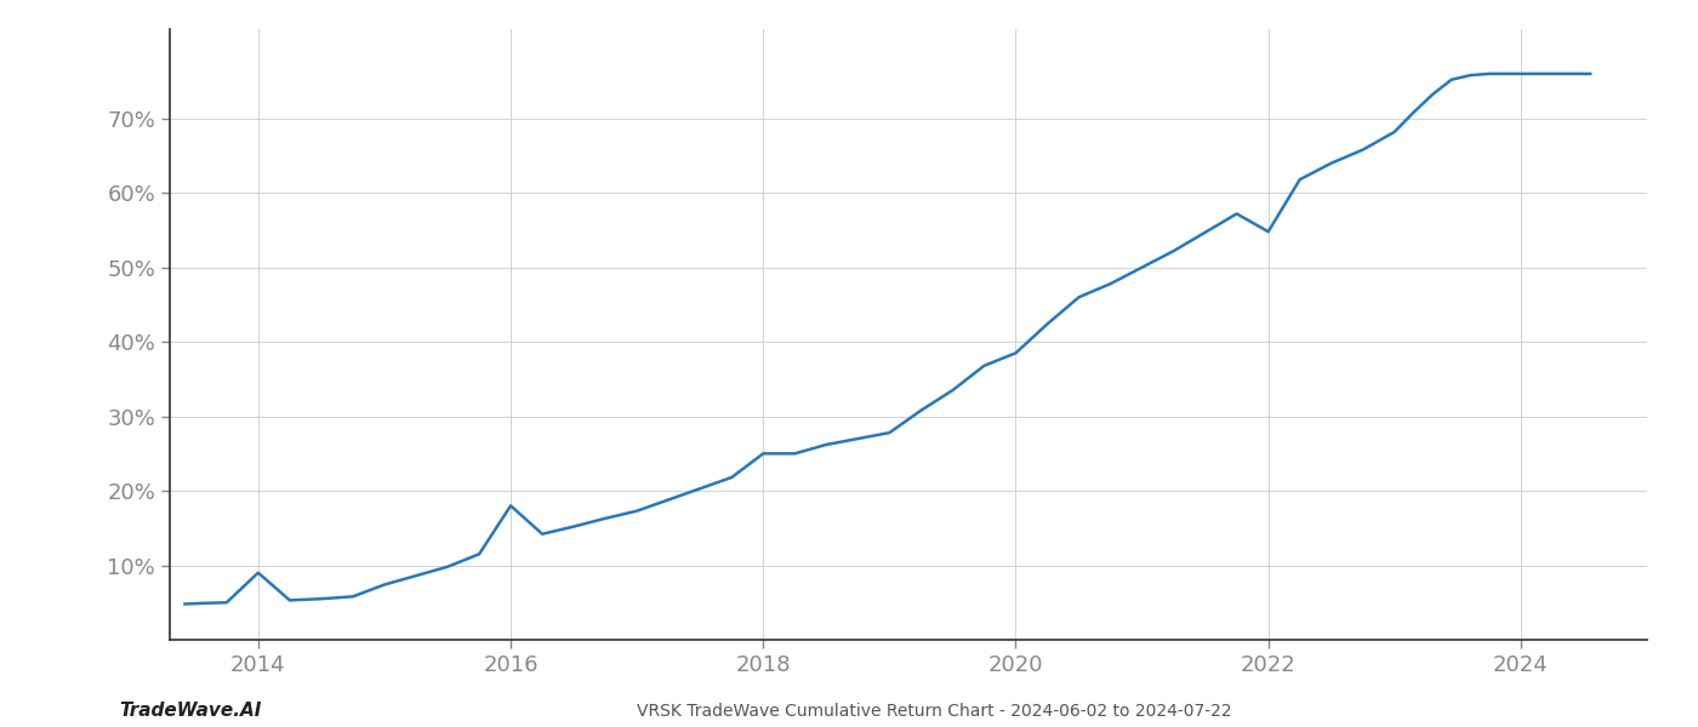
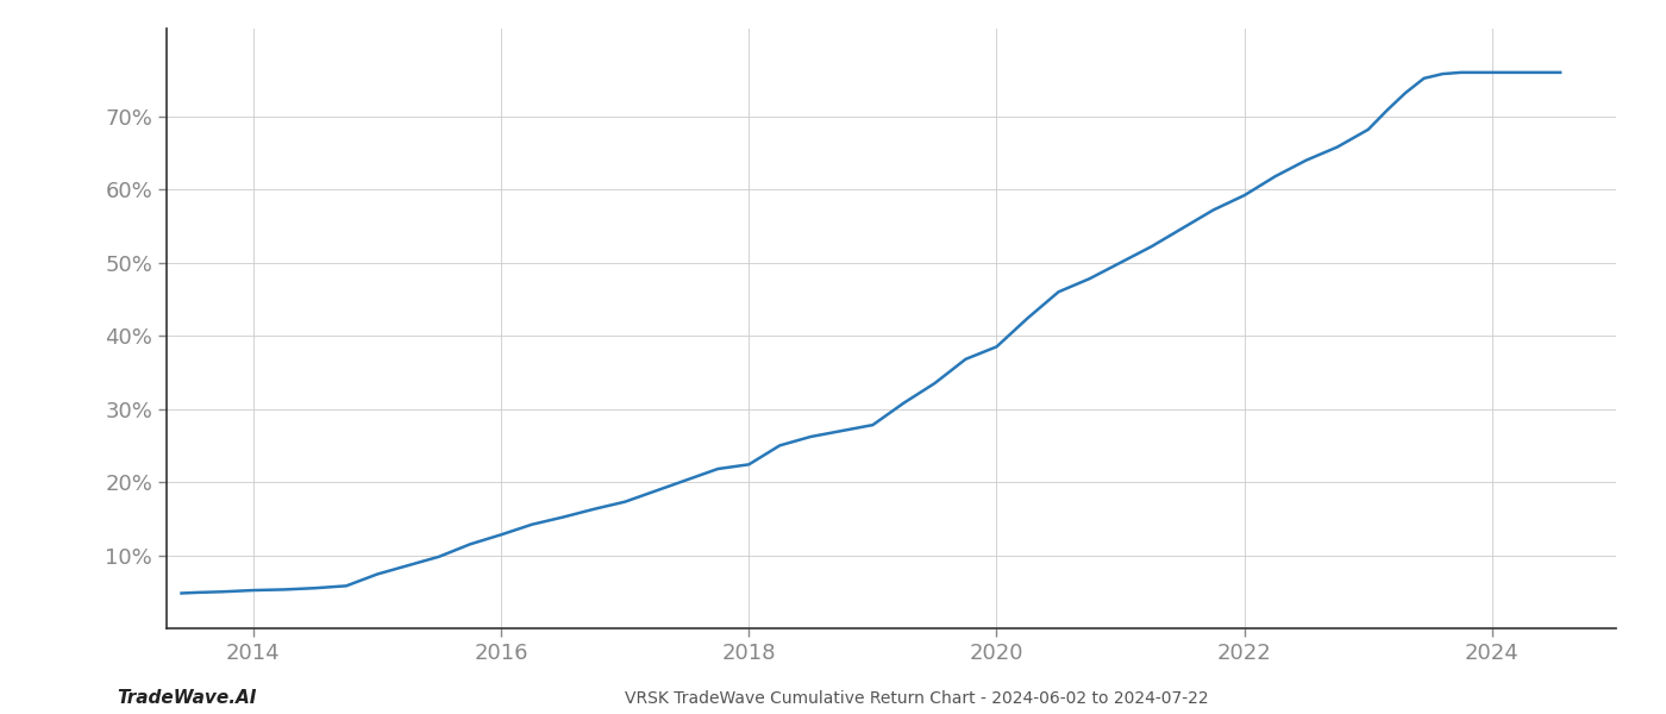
2014: 9.0% -> 5.2%
2016: 18.0% -> 12.8%
2018: 25.0% -> 22.4%
2022: 54.8% -> 59.2%
